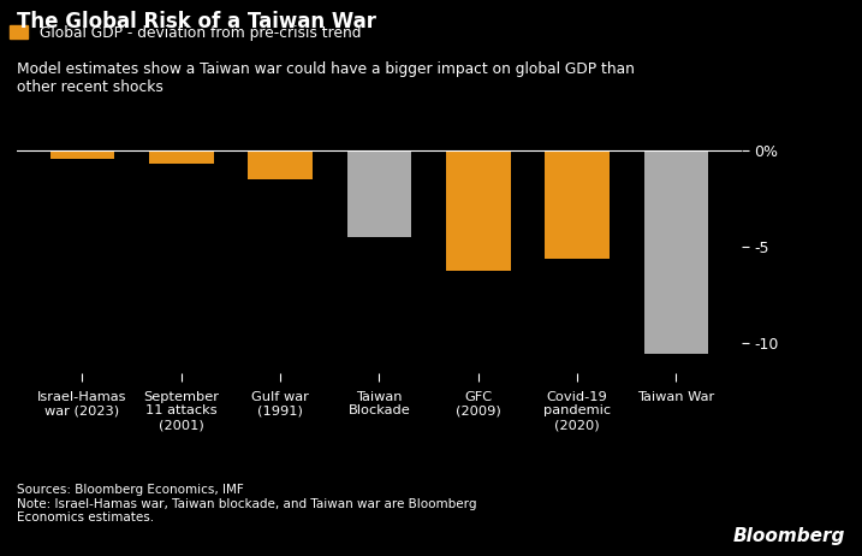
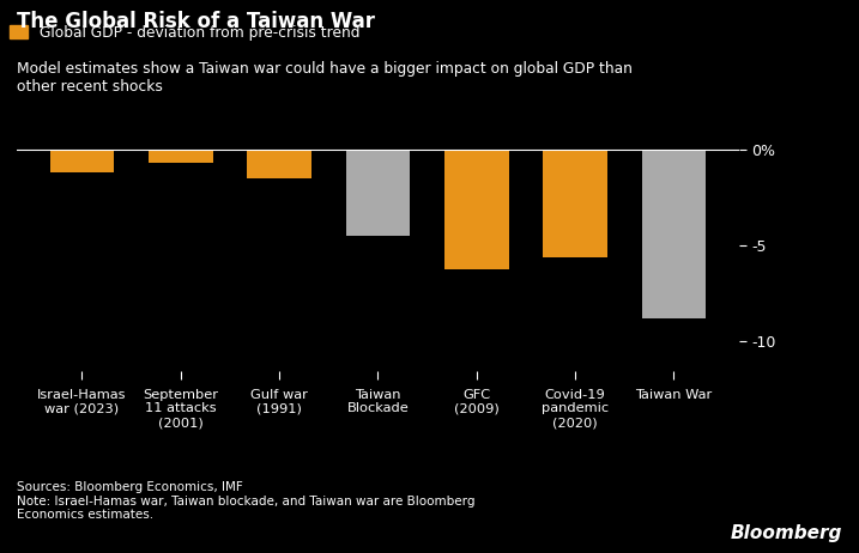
Israel-Hamas war (2023): -0.5 -> -1.2
Taiwan War: -10.5 -> -8.8
